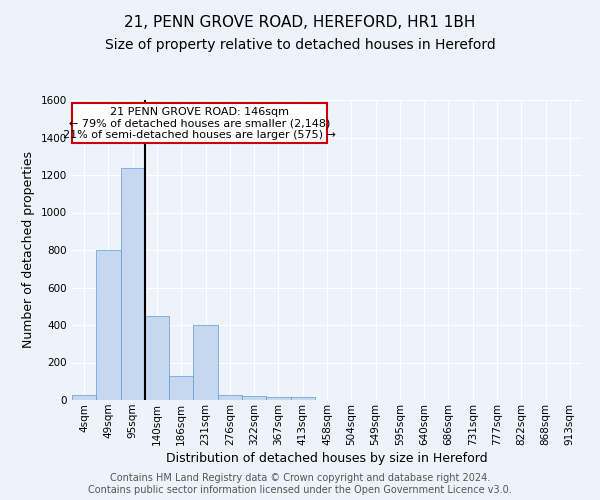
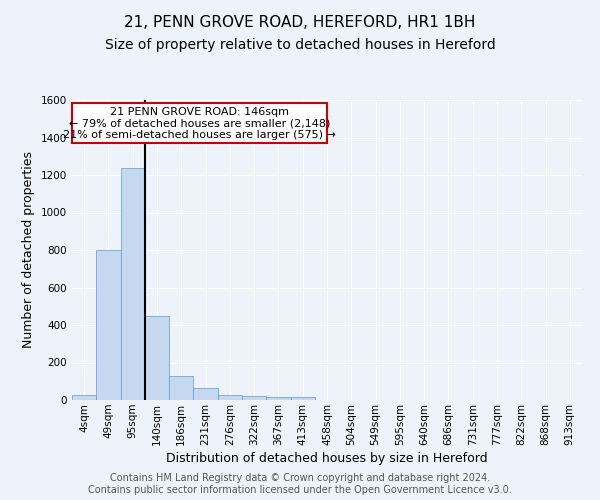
231sqm: 400 -> 60
